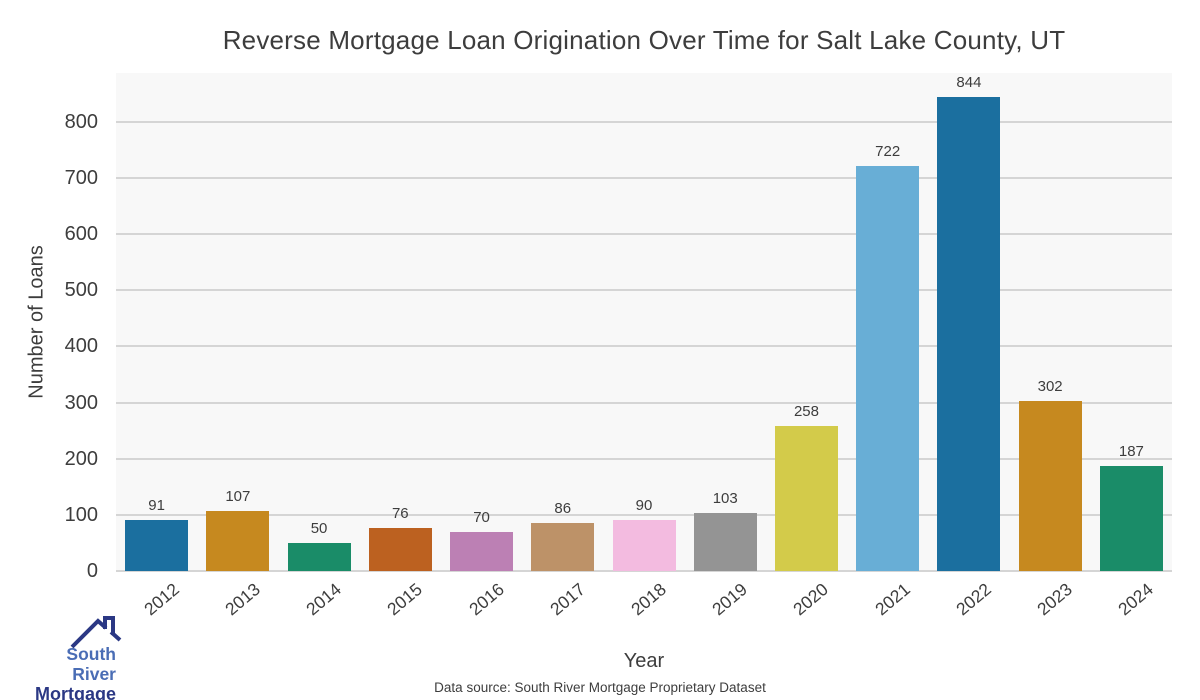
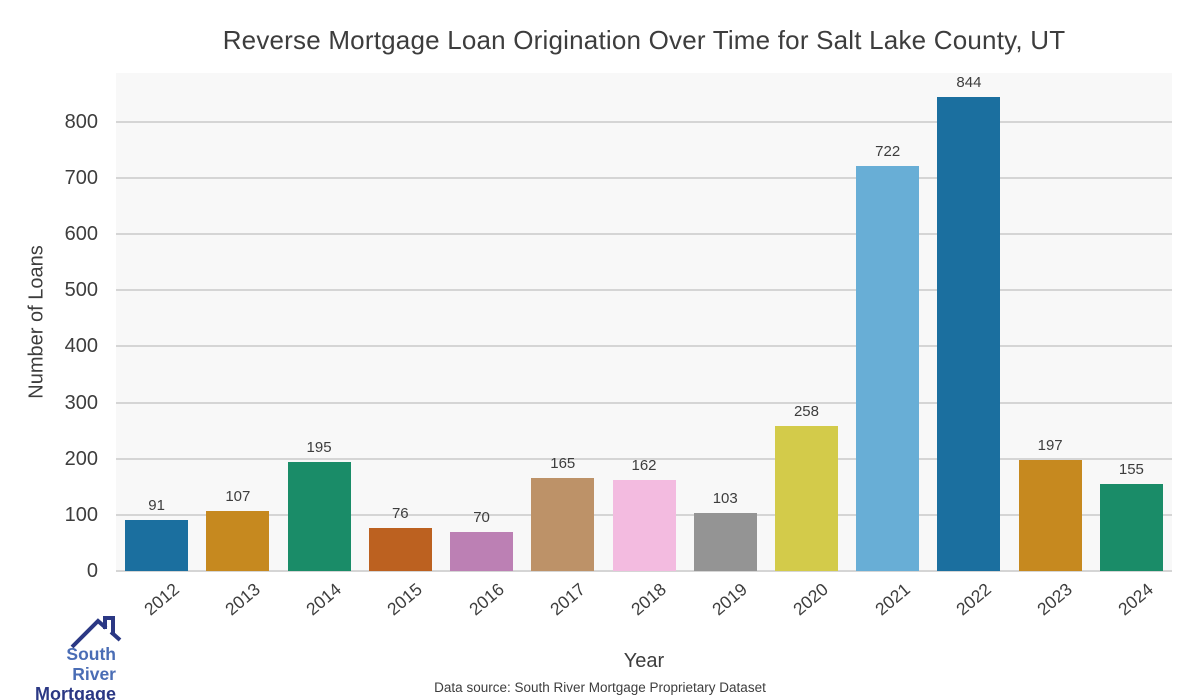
2014: 50 -> 195
2017: 86 -> 165
2018: 90 -> 162
2023: 302 -> 197
2024: 187 -> 155
